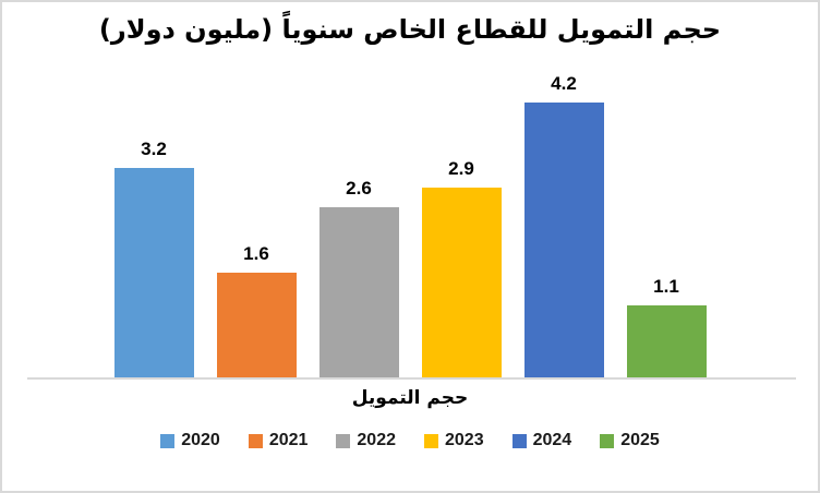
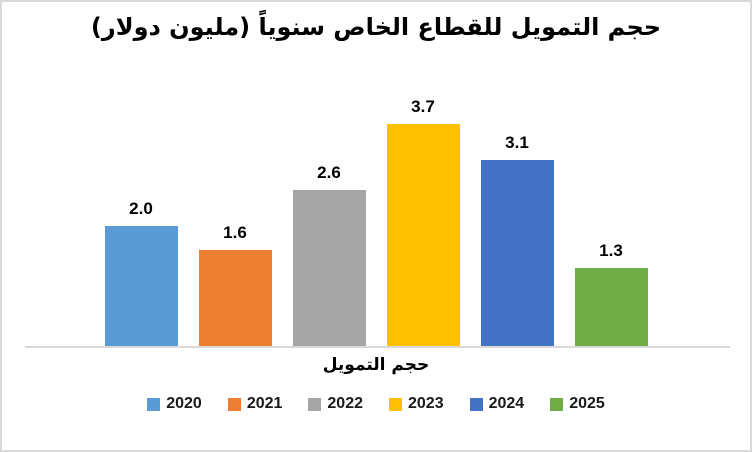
2020: 3.2 -> 2.0
2023: 2.9 -> 3.7
2024: 4.2 -> 3.1
2025: 1.1 -> 1.3
